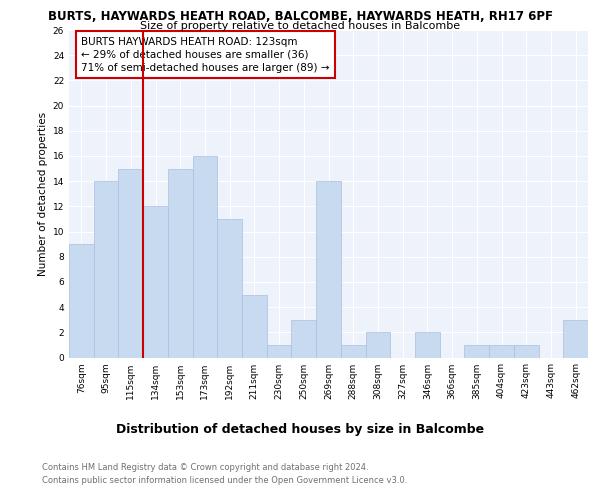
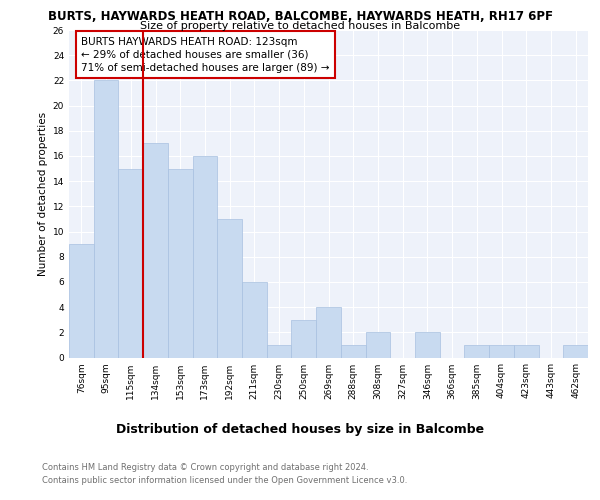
95sqm: 14 -> 22
134sqm: 12 -> 17
211sqm: 5 -> 6
269sqm: 14 -> 4
462sqm: 3 -> 1
